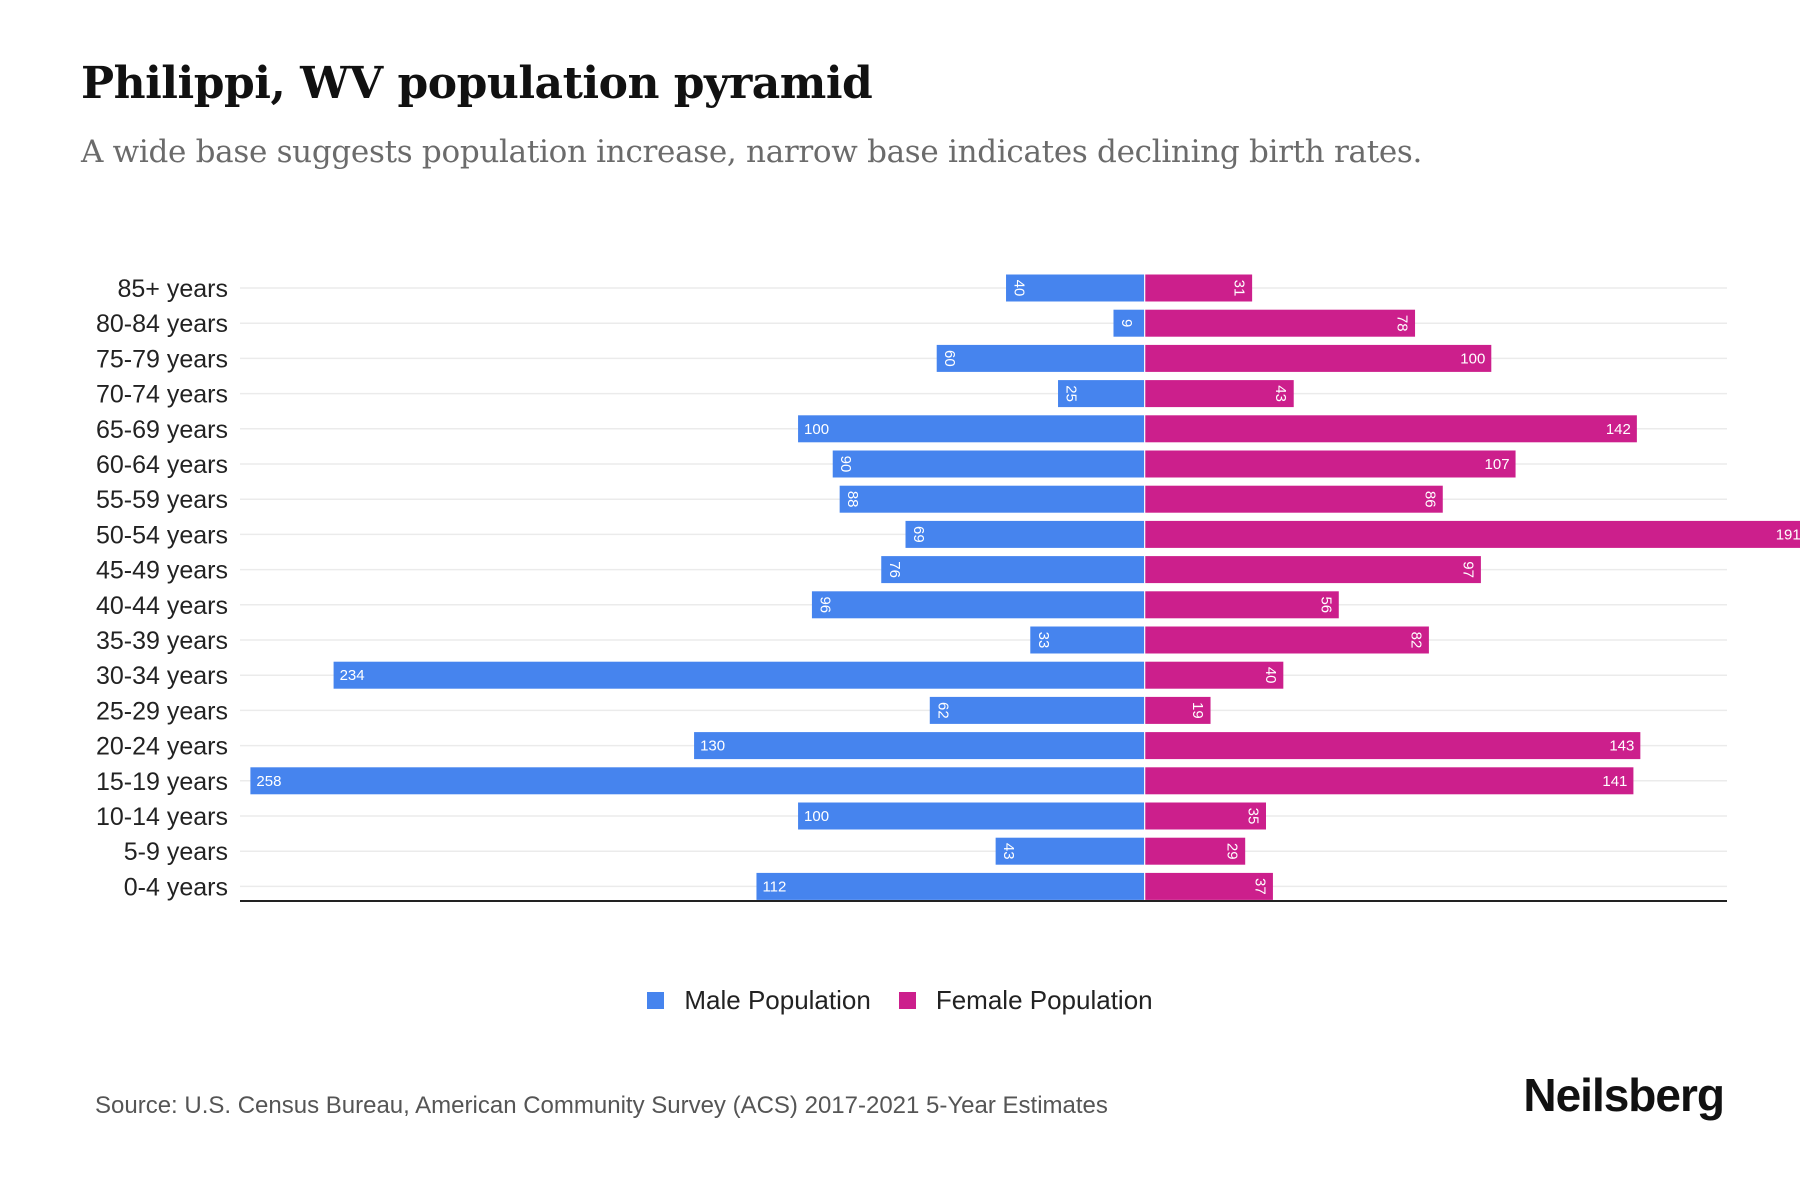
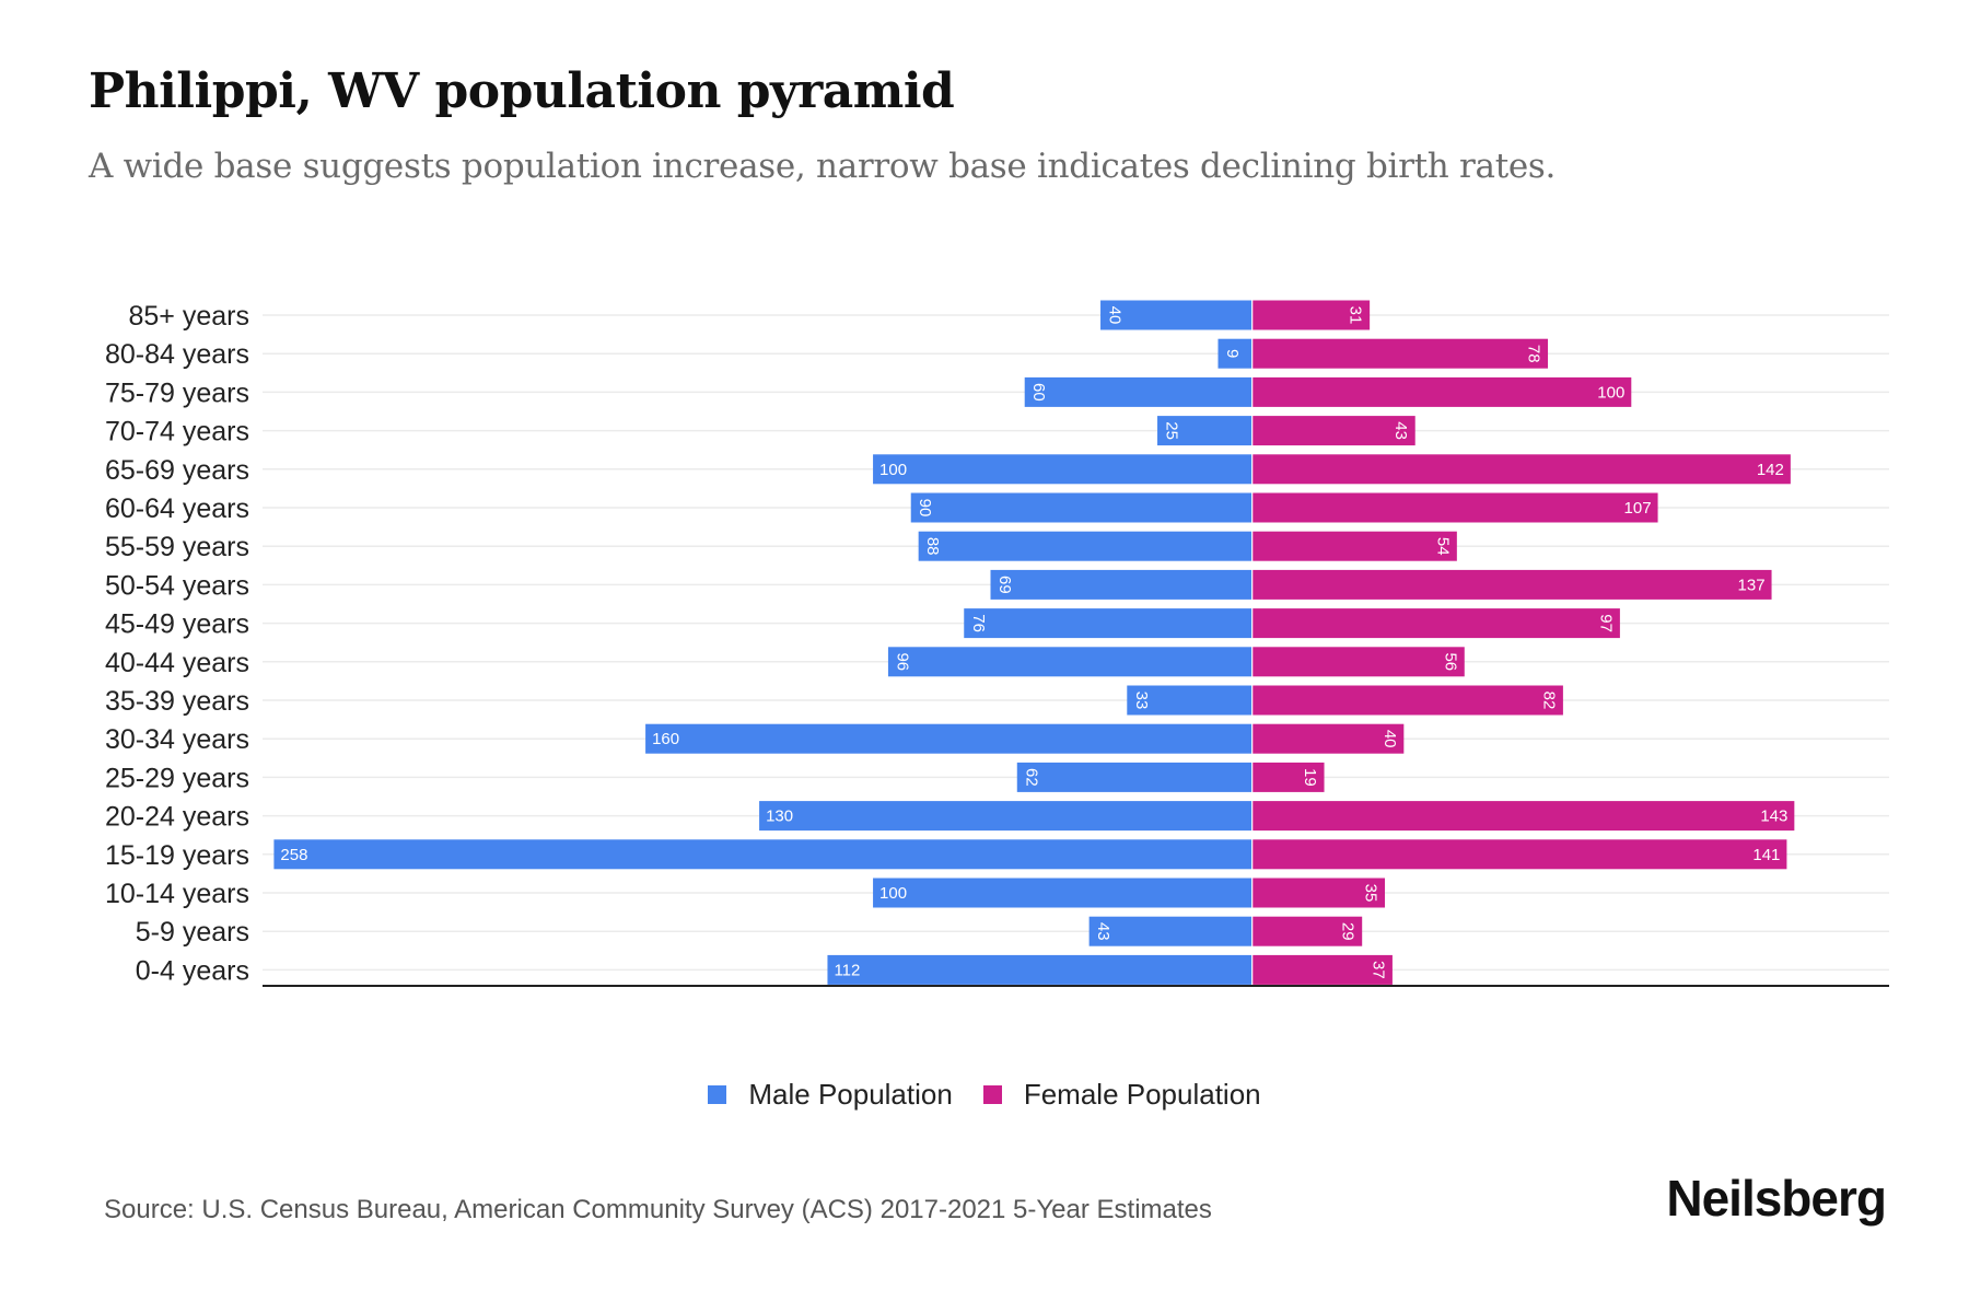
Female Population/55-59 years: 86 -> 54
Female Population/50-54 years: 191 -> 137
Male Population/30-34 years: 234 -> 160
